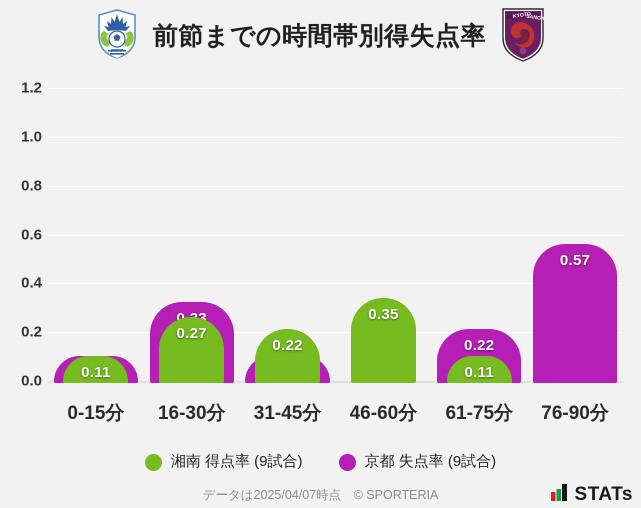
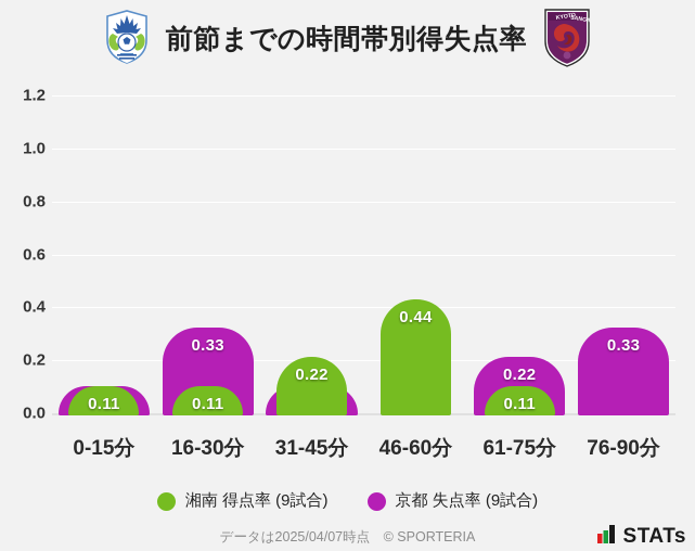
湘南 得点率 (9試合)/16-30分: 0.27 -> 0.11
湘南 得点率 (9試合)/46-60分: 0.35 -> 0.44
京都 失点率 (9試合)/76-90分: 0.57 -> 0.33
